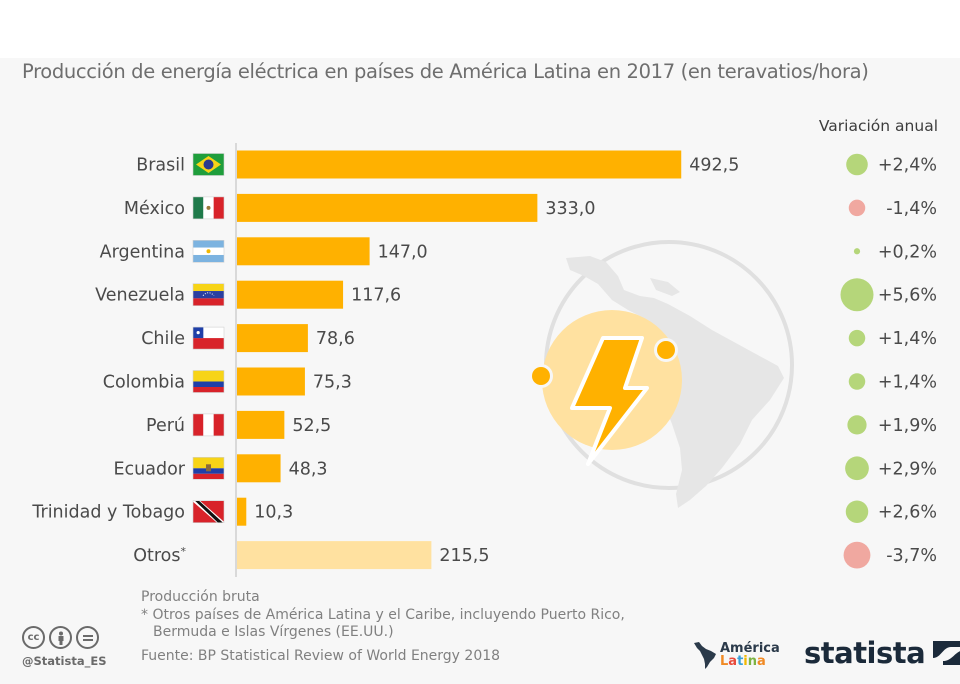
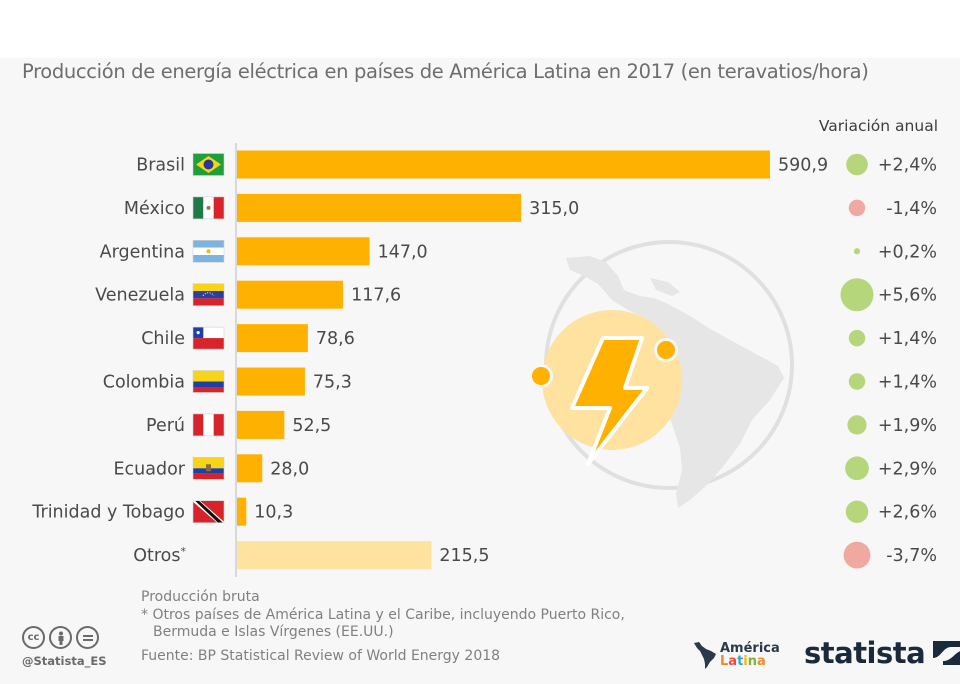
Brasil: 492,5 -> 590,9
México: 333,0 -> 315,0
Ecuador: 48,3 -> 28,0
